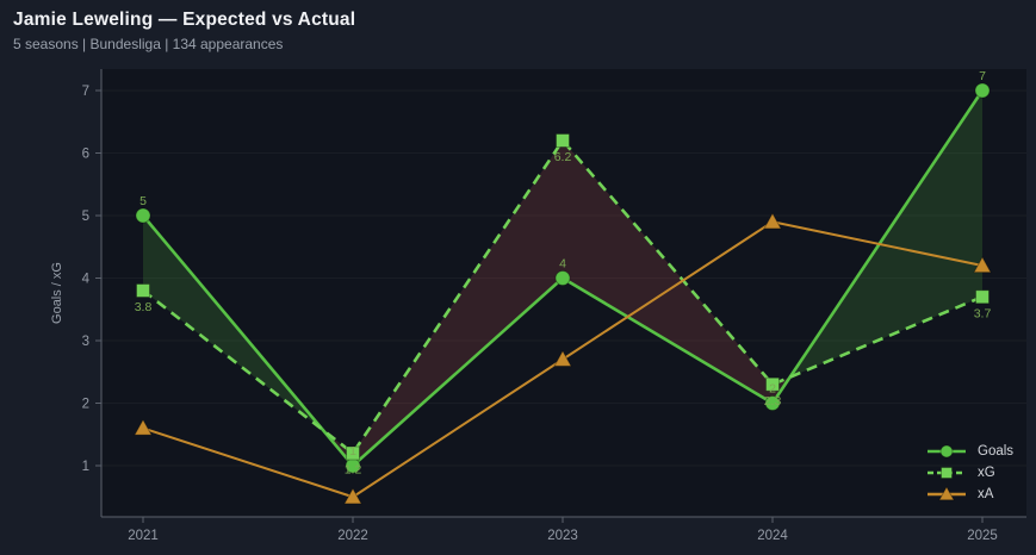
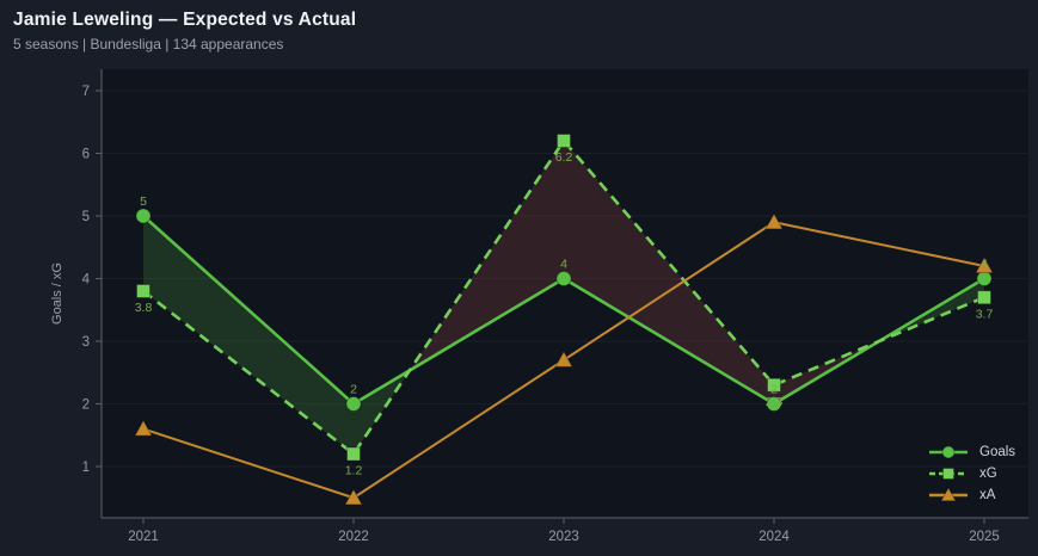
Goals/2022: 1 -> 2
Goals/2025: 7 -> 4
